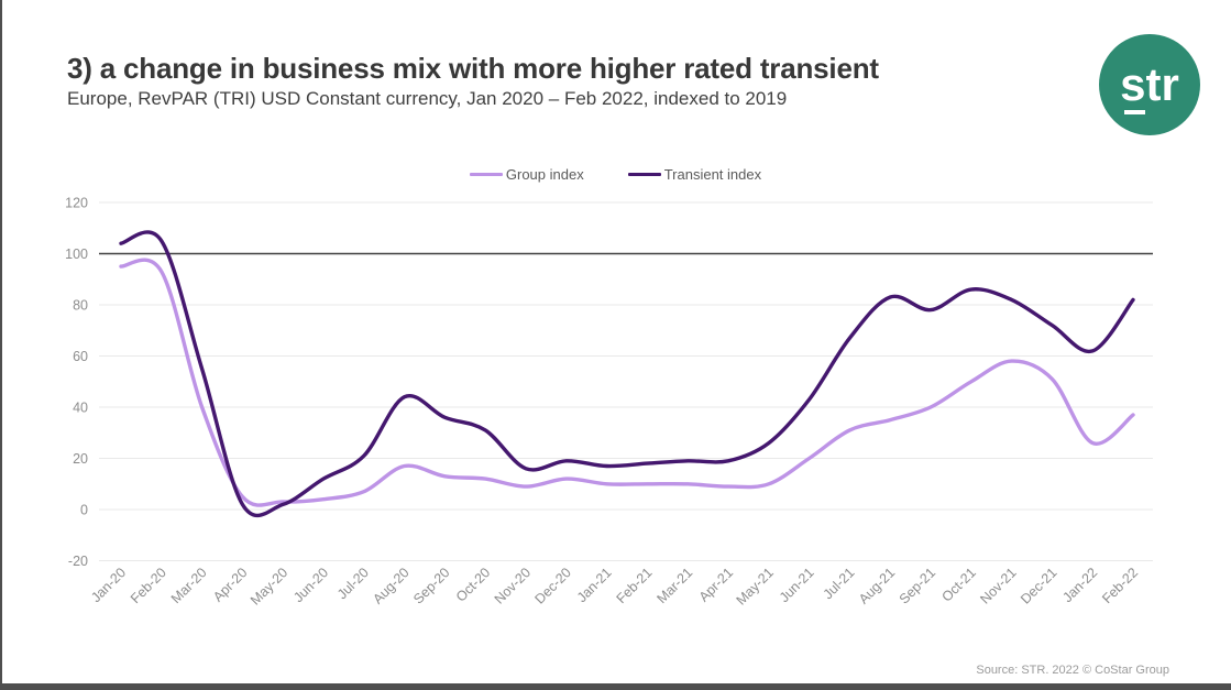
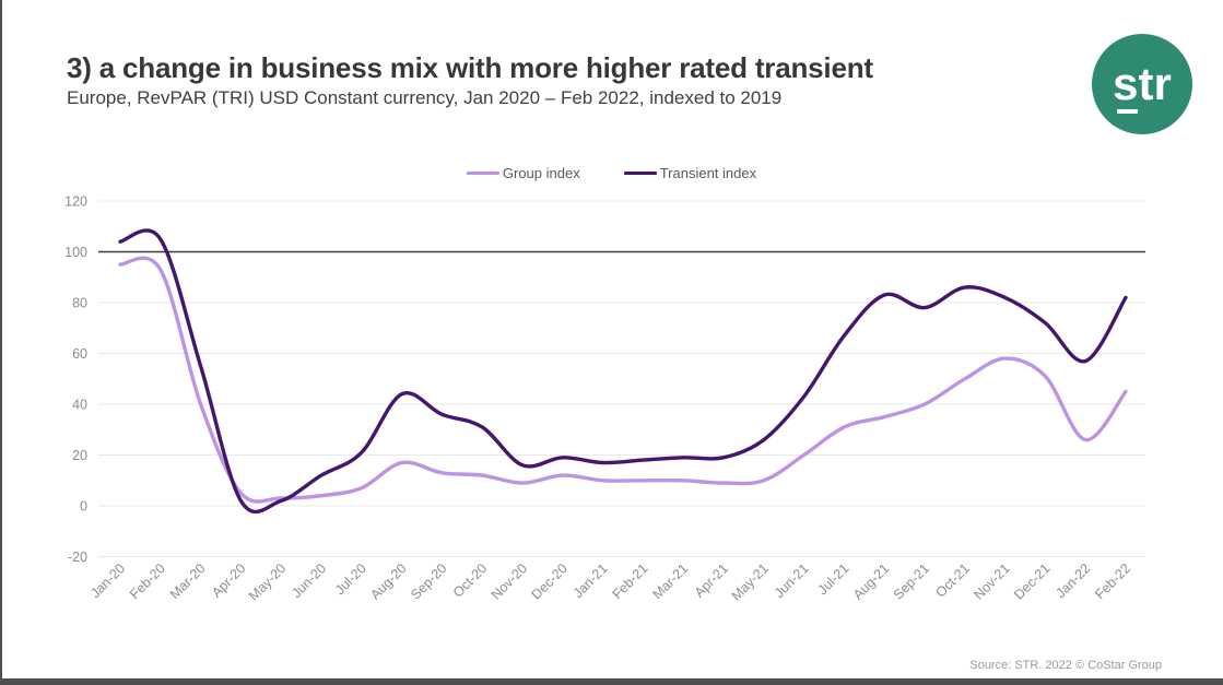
Transient index/Jan-22: 62 -> 57
Group index/Feb-22: 37 -> 45
